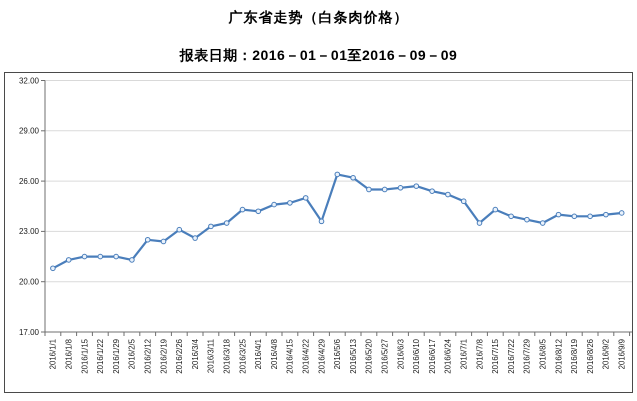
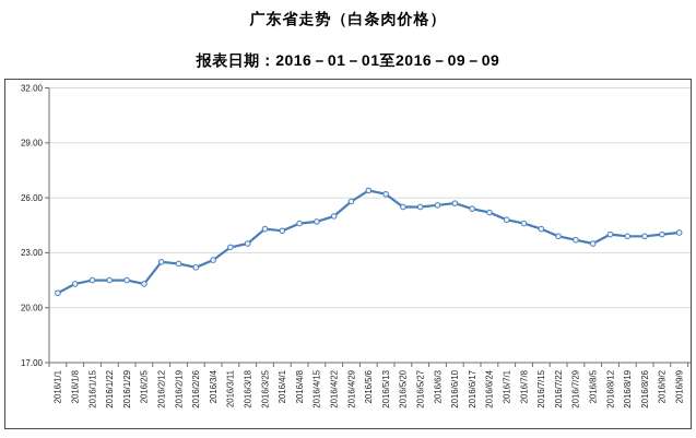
2016/2/26: 23.1 -> 22.2
2016/4/29: 23.6 -> 25.8
2016/7/8: 23.5 -> 24.6
